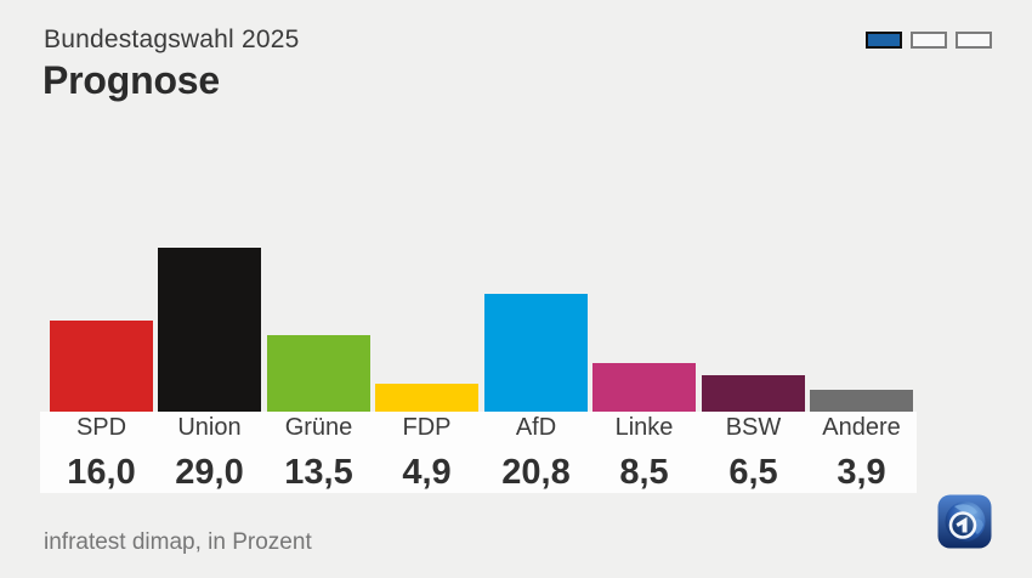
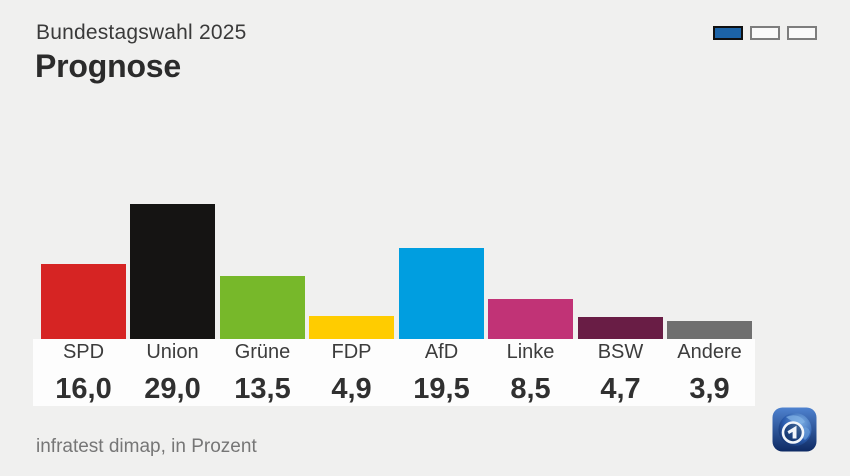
AfD: 20,8 -> 19,5
BSW: 6,5 -> 4,7
